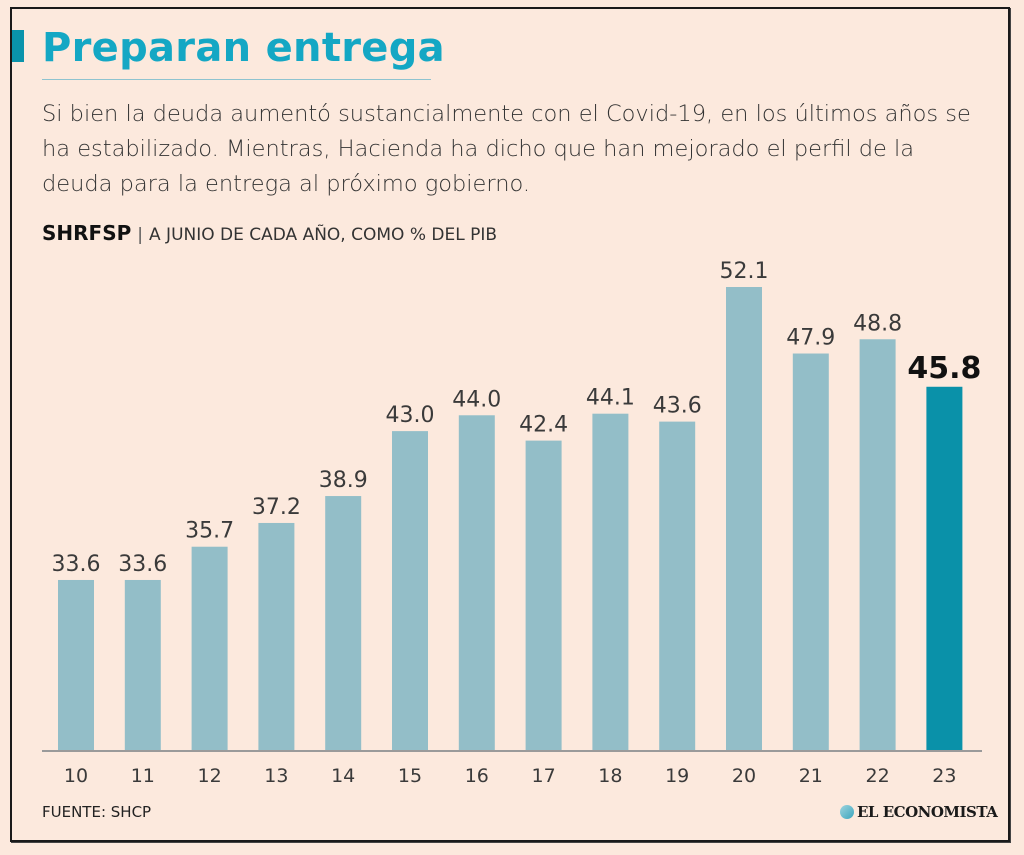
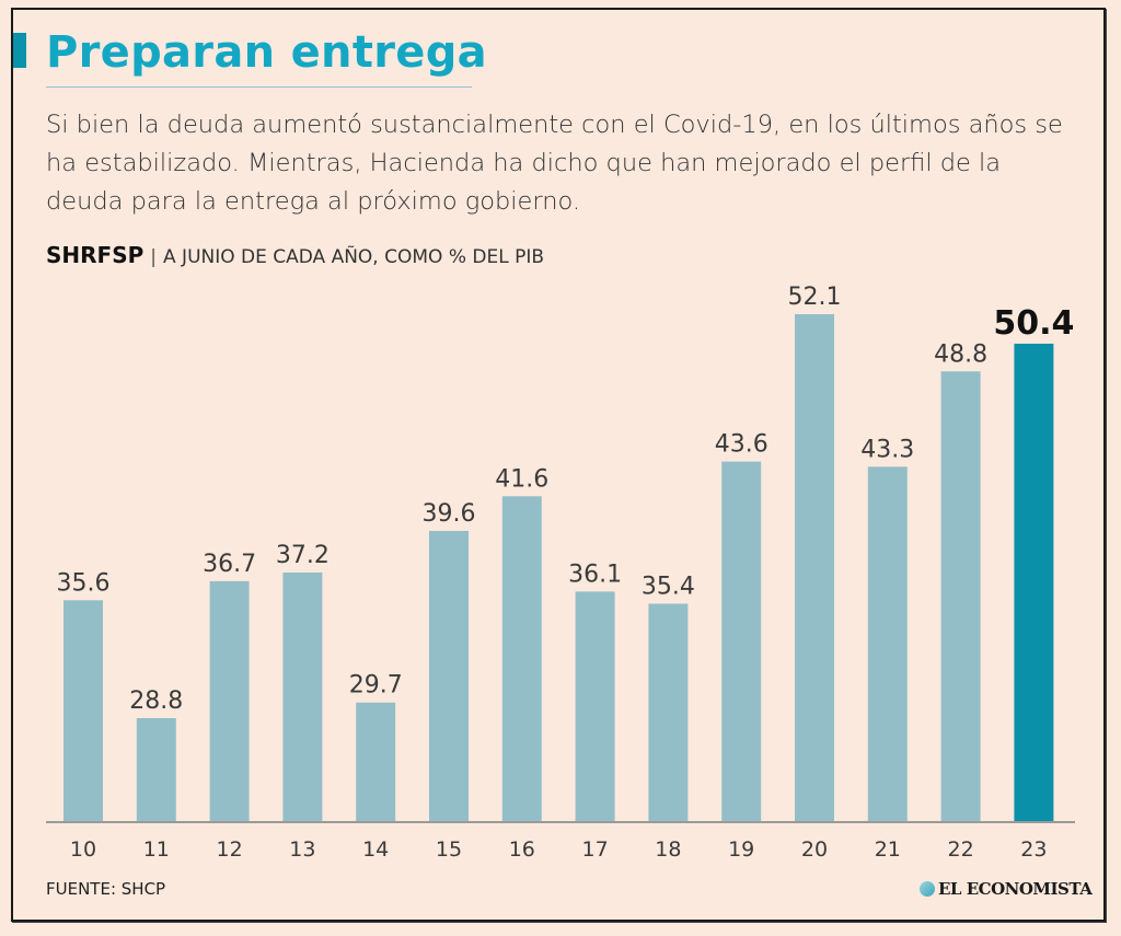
10: 33.6 -> 35.6
11: 33.6 -> 28.8
12: 35.7 -> 36.7
14: 38.9 -> 29.7
15: 43.0 -> 39.6
16: 44.0 -> 41.6
17: 42.4 -> 36.1
18: 44.1 -> 35.4
21: 47.9 -> 43.3
23: 45.8 -> 50.4
